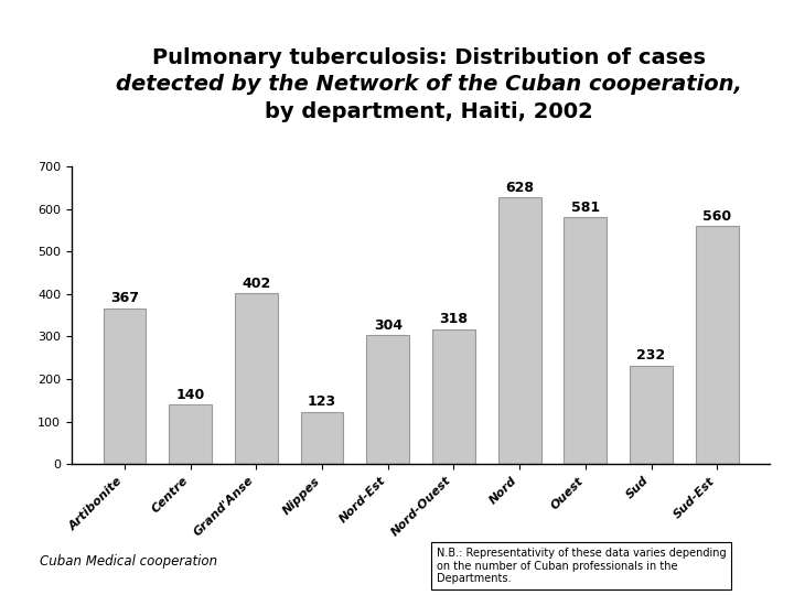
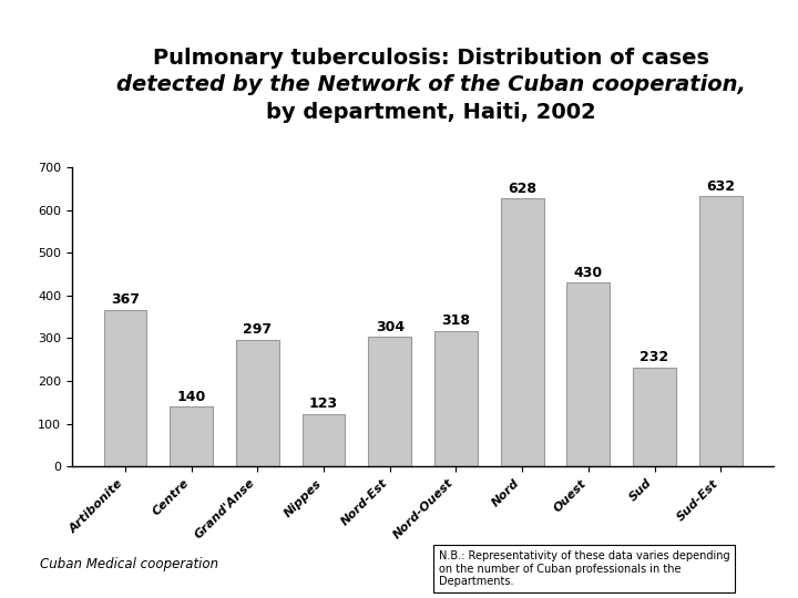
Grand'Anse: 402 -> 297
Ouest: 581 -> 430
Sud-Est: 560 -> 632
